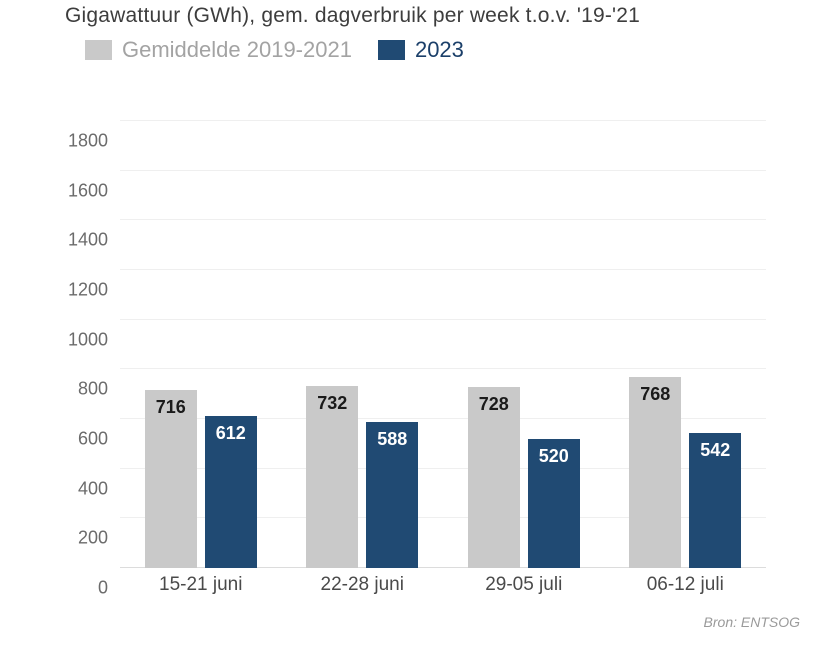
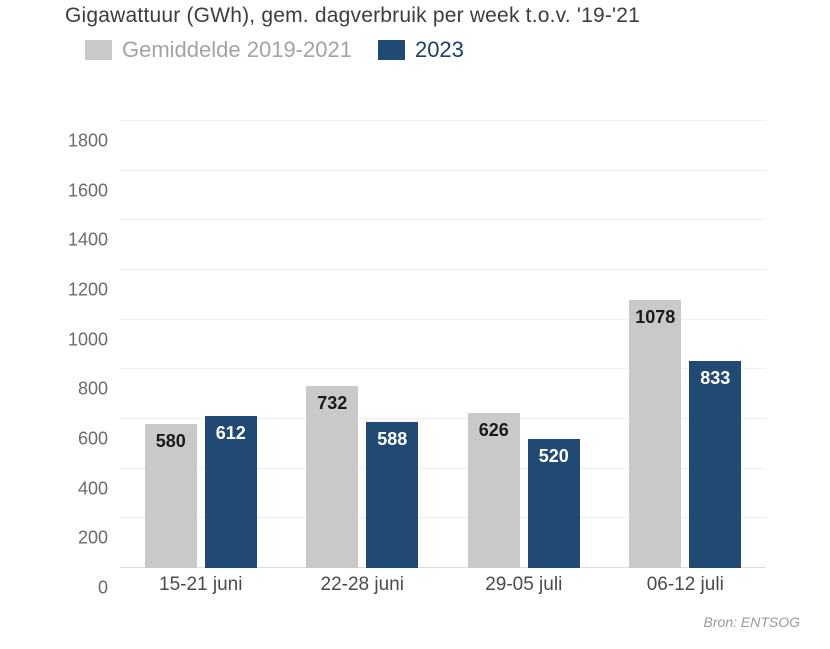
Gemiddelde 2019-2021/15-21 juni: 716 -> 580
Gemiddelde 2019-2021/29-05 juli: 728 -> 626
Gemiddelde 2019-2021/06-12 juli: 768 -> 1078
2023/06-12 juli: 542 -> 833
